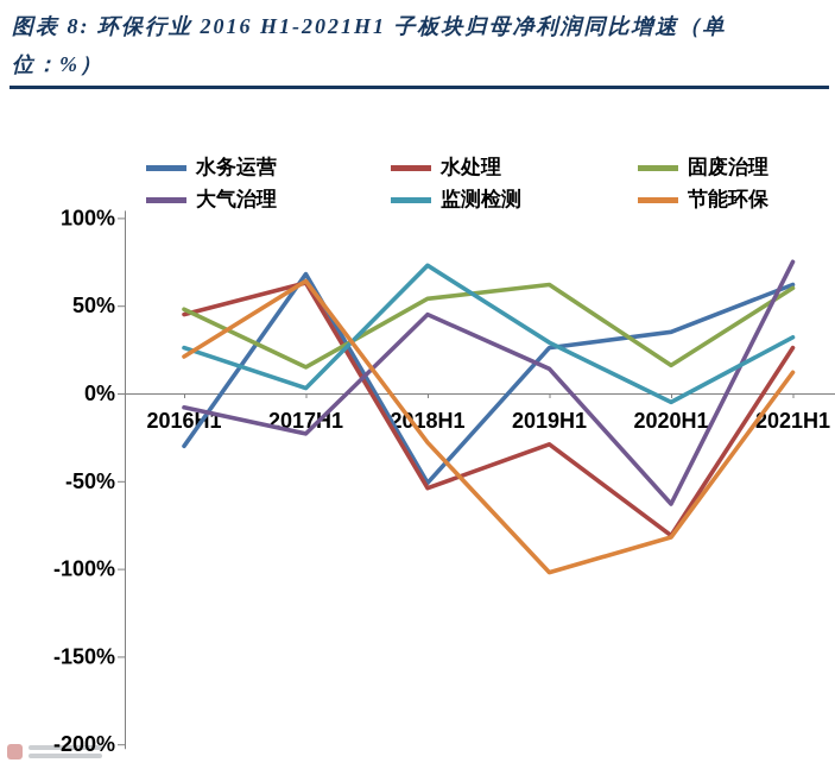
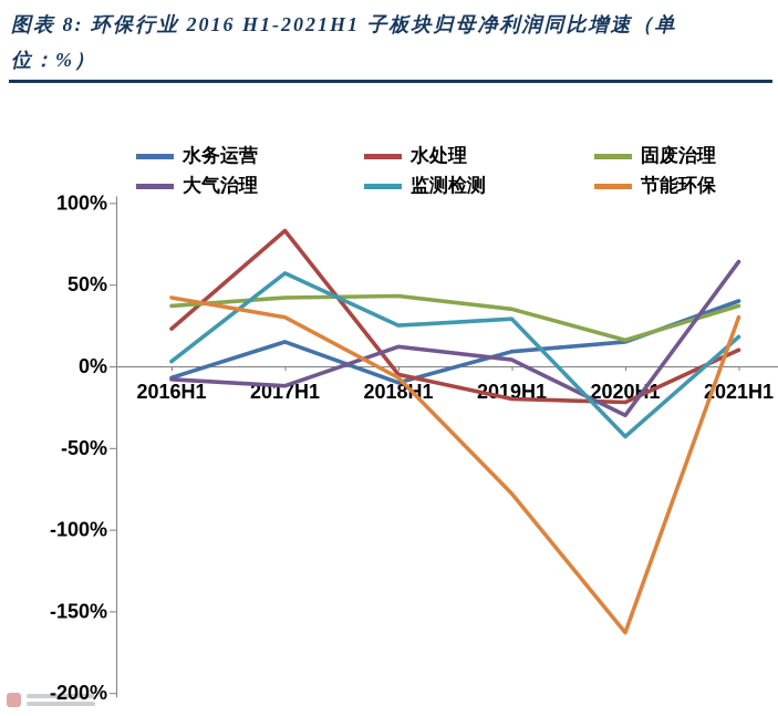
水务运营/2016H1: -30% -> -7%
水处理/2016H1: 45% -> 23%
固废治理/2016H1: 48% -> 37%
监测检测/2016H1: 26% -> 3%
节能环保/2016H1: 21% -> 42%
水务运营/2017H1: 68% -> 15%
水处理/2017H1: 63% -> 83%
固废治理/2017H1: 15% -> 42%
大气治理/2017H1: -23% -> -12%
监测检测/2017H1: 3% -> 57%
节能环保/2017H1: 64% -> 30%
水务运营/2018H1: -51% -> -10%
水处理/2018H1: -54% -> -5%
固废治理/2018H1: 54% -> 43%
大气治理/2018H1: 45% -> 12%
监测检测/2018H1: 73% -> 25%
节能环保/2018H1: -28% -> -7%
水务运营/2019H1: 26% -> 9%
水处理/2019H1: -29% -> -20%
固废治理/2019H1: 62% -> 35%
大气治理/2019H1: 14% -> 4%
节能环保/2019H1: -102% -> -78%
水务运营/2020H1: 35% -> 15%
水处理/2020H1: -81% -> -22%
大气治理/2020H1: -63% -> -30%
监测检测/2020H1: -5% -> -43%
节能环保/2020H1: -82% -> -163%
水务运营/2021H1: 62% -> 40%
水处理/2021H1: 26% -> 10%
固废治理/2021H1: 60% -> 37%
大气治理/2021H1: 75% -> 64%
监测检测/2021H1: 32% -> 18%
节能环保/2021H1: 12% -> 30%
